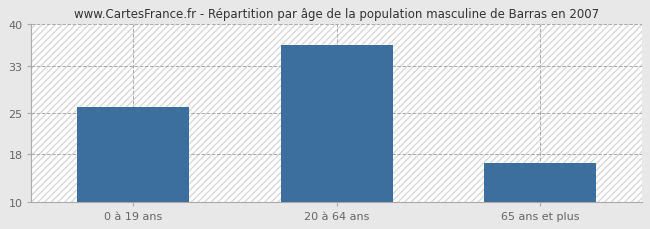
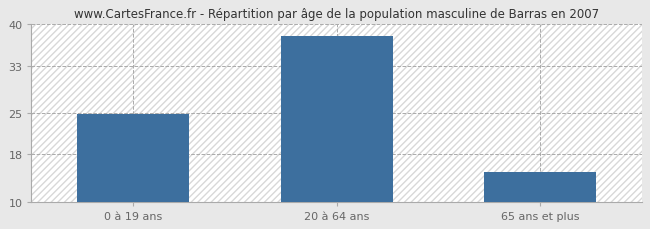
0 à 19 ans: 26.0 -> 24.8
20 à 64 ans: 36.5 -> 38.0
65 ans et plus: 16.5 -> 15.0
